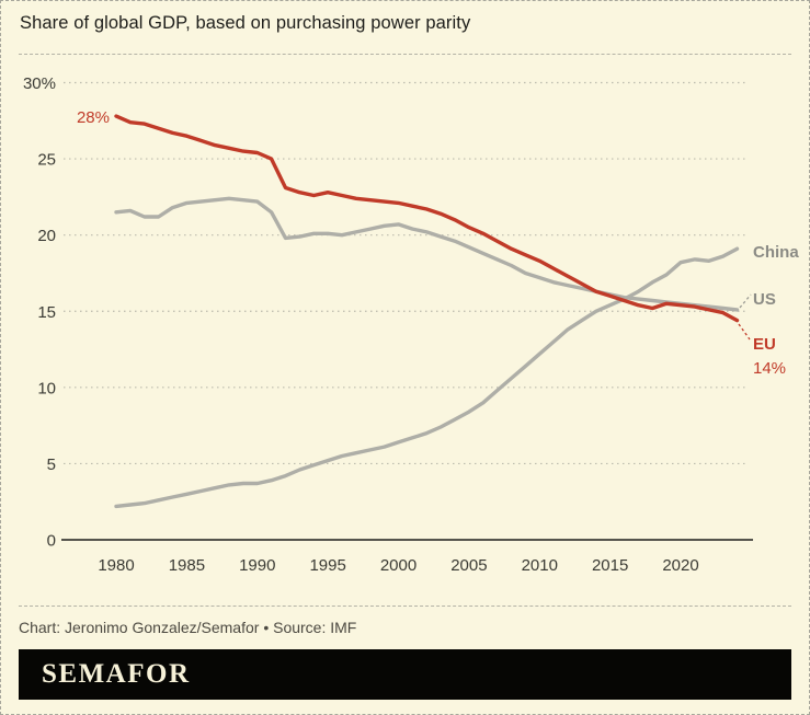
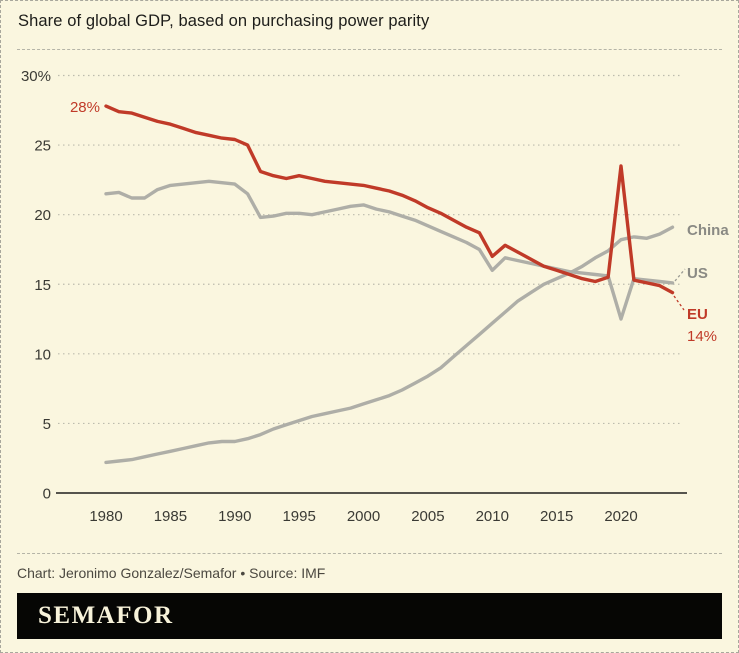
US/2010: 17.2% -> 16.0%
EU/2010: 18.3% -> 17.0%
US/2020: 15.5% -> 12.5%
EU/2020: 15.4% -> 23.5%
